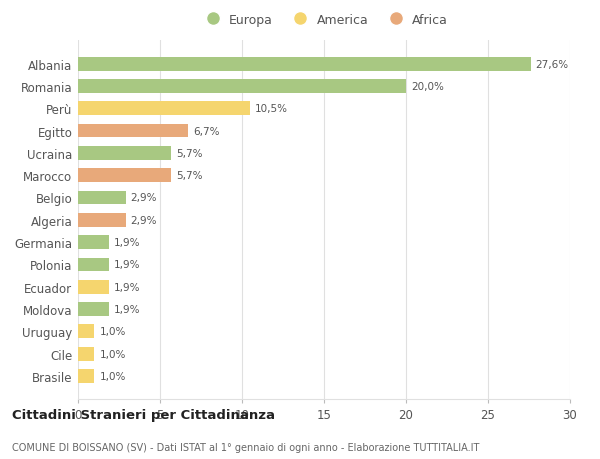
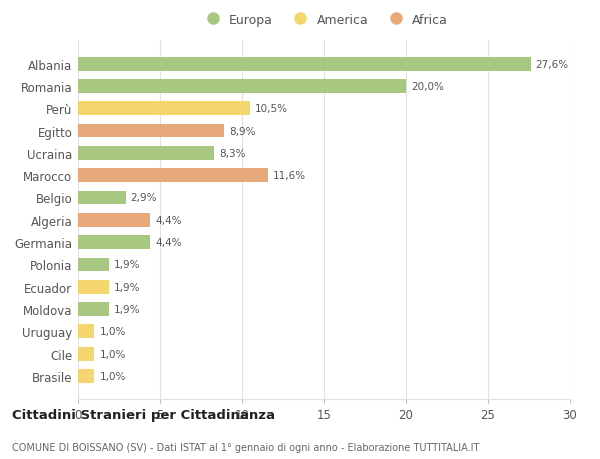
Egitto: 6,7% -> 8,9%
Ucraina: 5,7% -> 8,3%
Marocco: 5,7% -> 11,6%
Algeria: 2,9% -> 4,4%
Germania: 1,9% -> 4,4%
